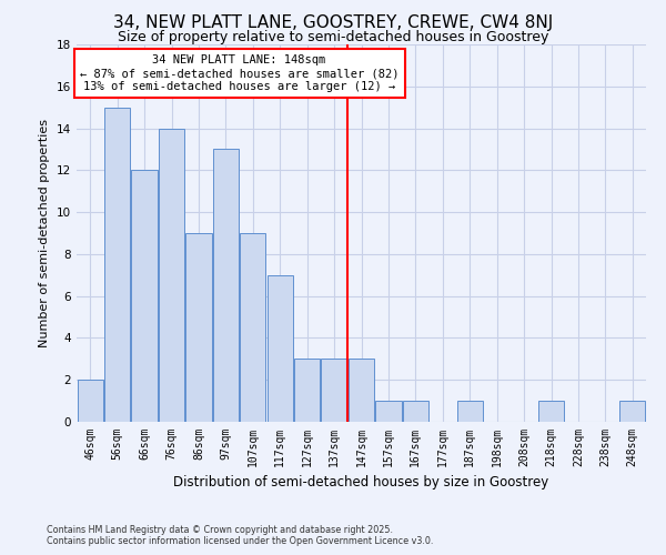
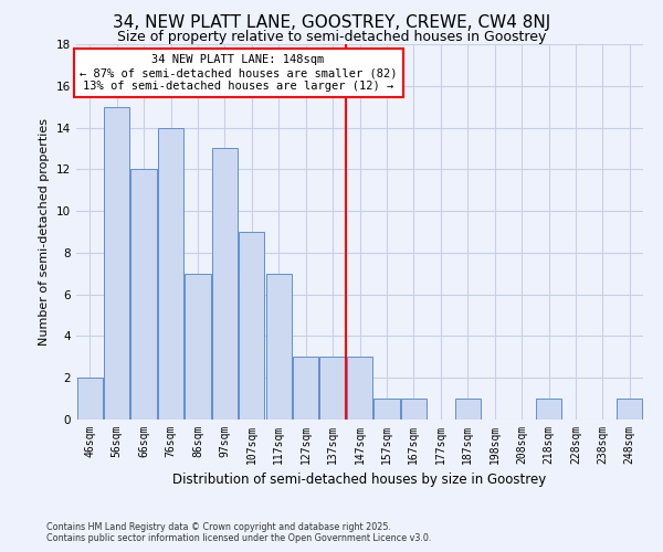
86sqm: 9 -> 7
